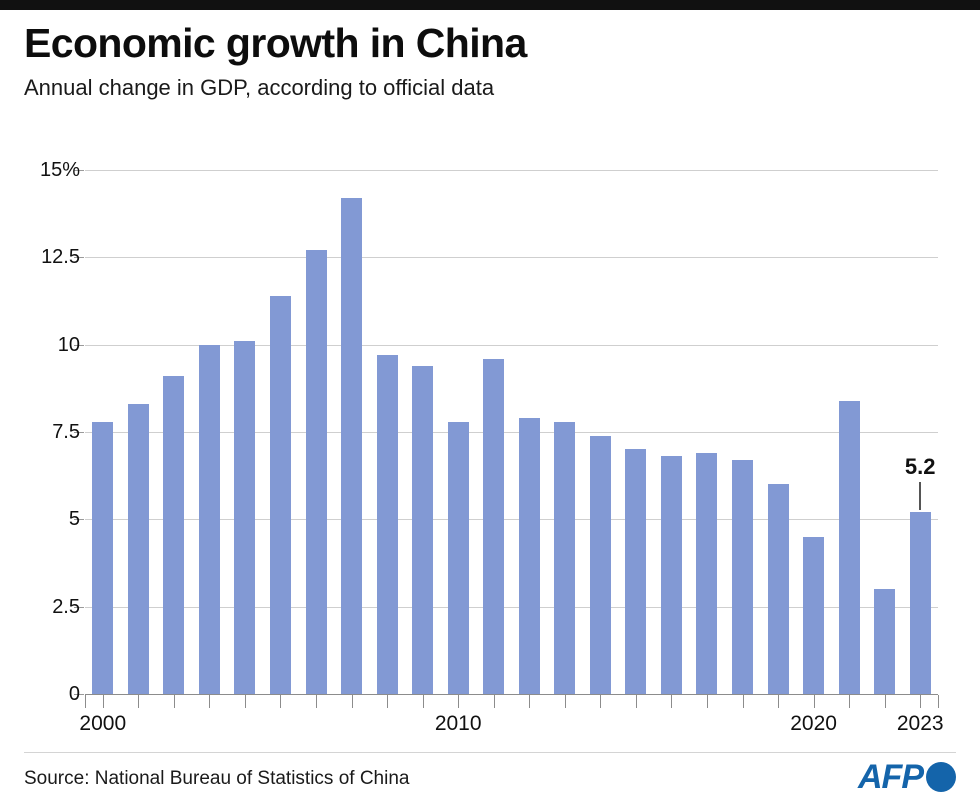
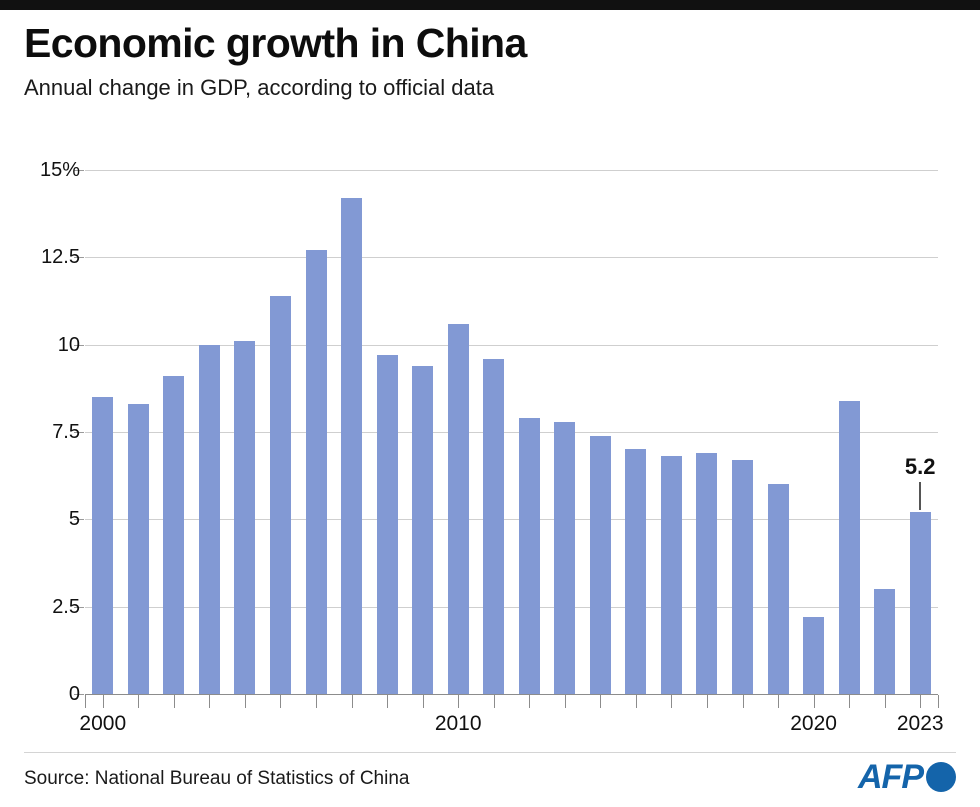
2000: 7.8% -> 8.5%
2010: 7.8% -> 10.6%
2020: 4.5% -> 2.2%
